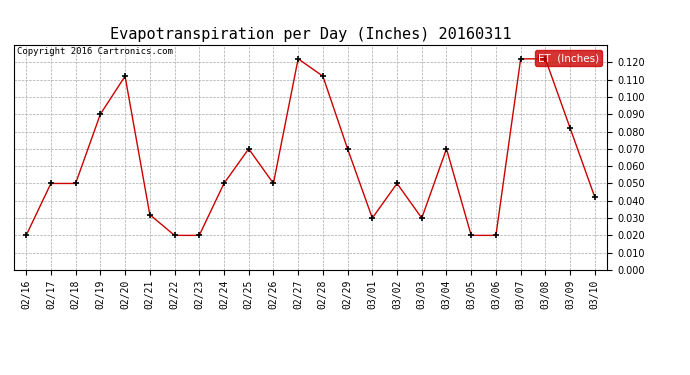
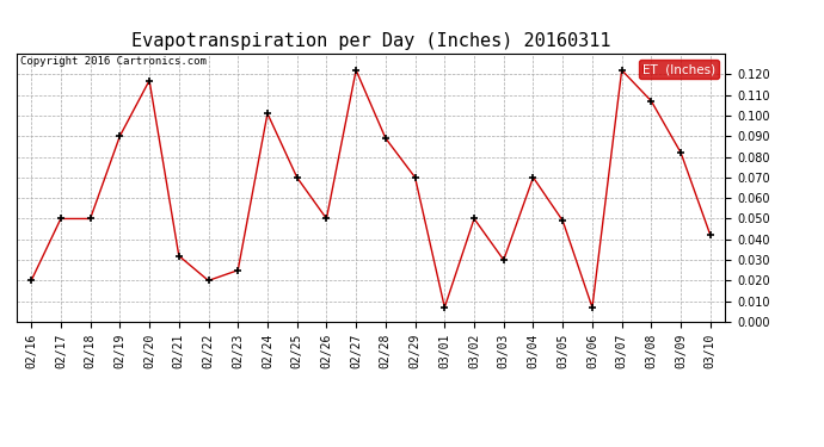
02/20: 0.112 -> 0.117
02/23: 0.020 -> 0.025
02/24: 0.050 -> 0.101
02/28: 0.112 -> 0.089
03/01: 0.030 -> 0.007
03/05: 0.020 -> 0.049
03/06: 0.020 -> 0.007
03/08: 0.122 -> 0.107
